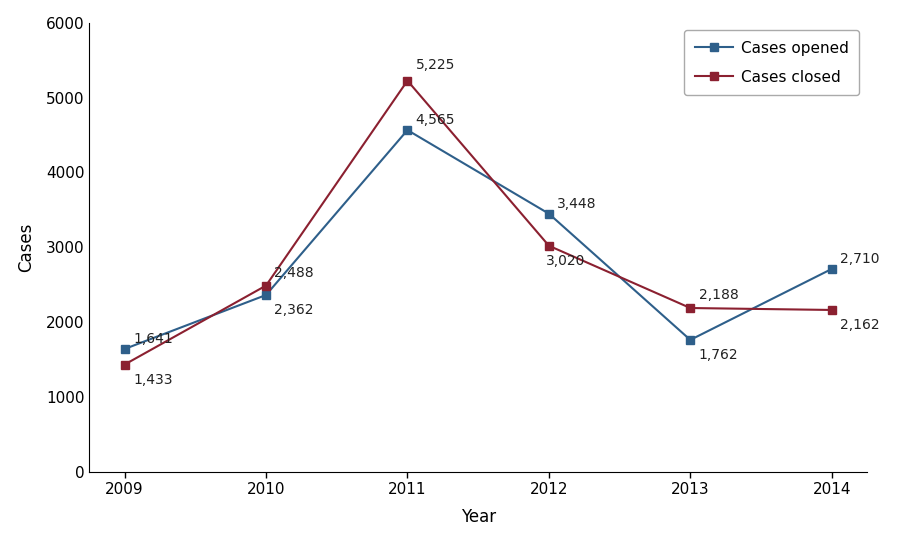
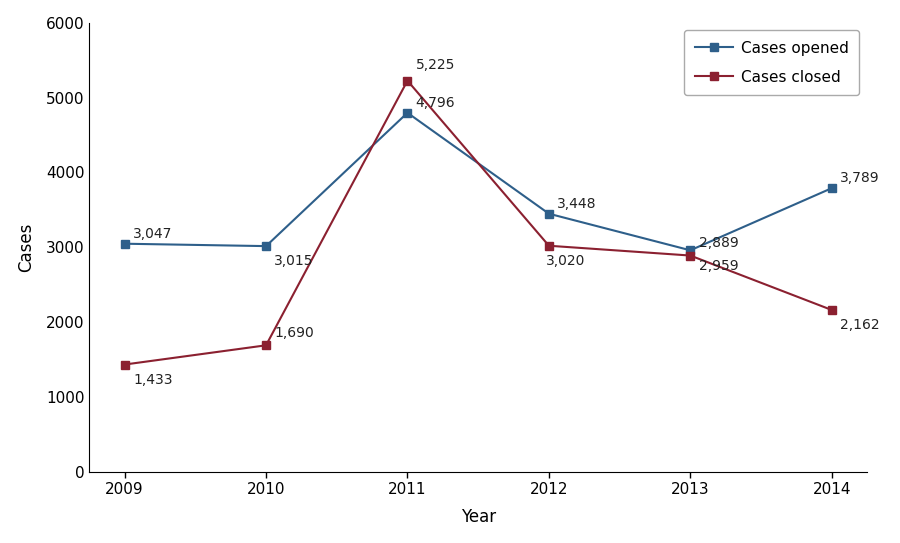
Cases opened/2009: 1,641 -> 3,047
Cases opened/2010: 2,362 -> 3,015
Cases closed/2010: 2,488 -> 1,690
Cases opened/2011: 4,565 -> 4,796
Cases opened/2013: 1,762 -> 2,959
Cases closed/2013: 2,188 -> 2,889
Cases opened/2014: 2,710 -> 3,789
